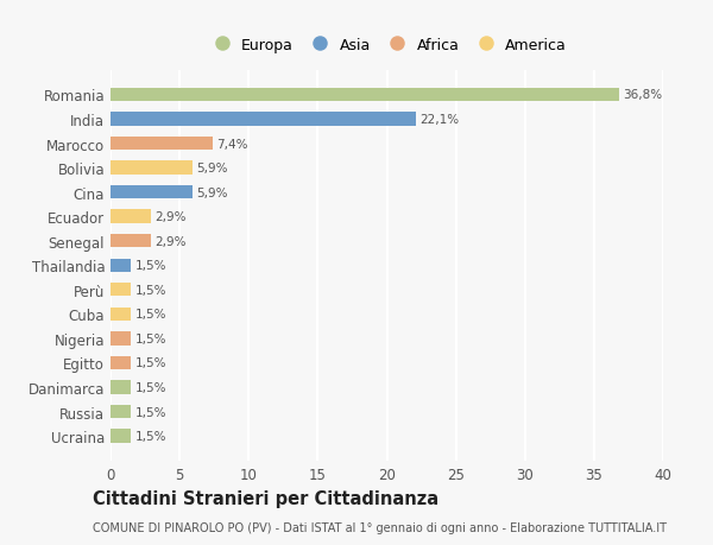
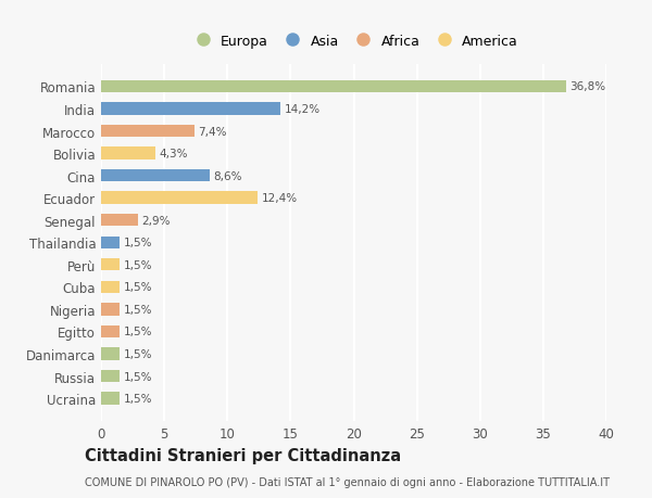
India: 22,1% -> 14,2%
Bolivia: 5,9% -> 4,3%
Cina: 5,9% -> 8,6%
Ecuador: 2,9% -> 12,4%
